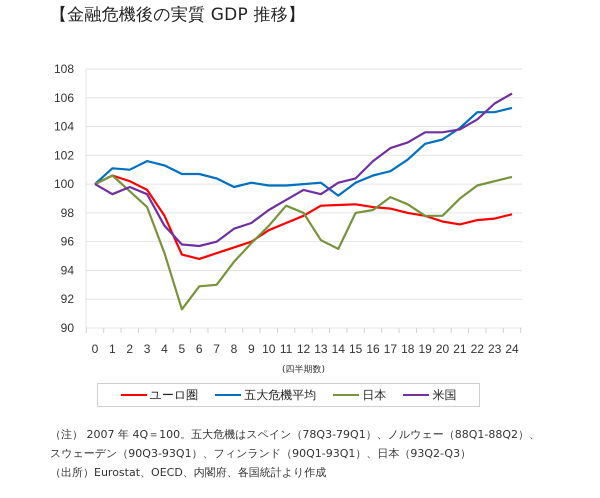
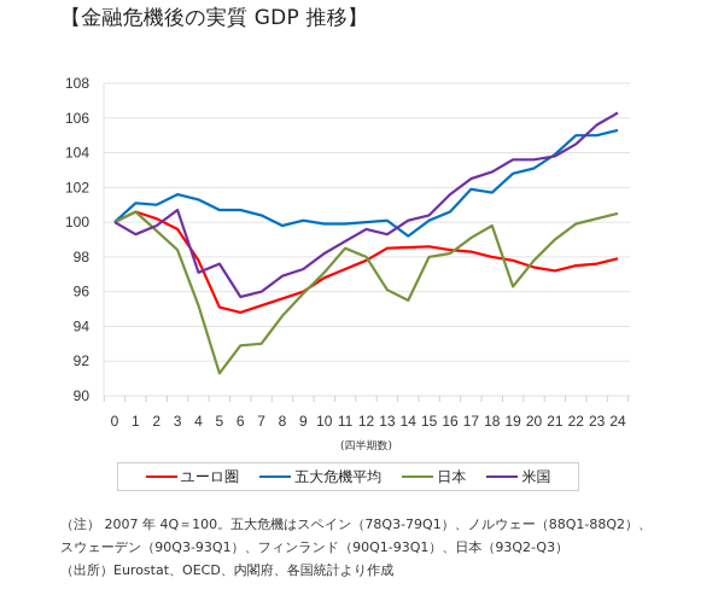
米国/3: 99.3 -> 100.7
米国/5: 95.8 -> 97.6
五大危機平均/17: 100.9 -> 101.9
日本/18: 98.6 -> 99.8
日本/19: 97.8 -> 96.3
